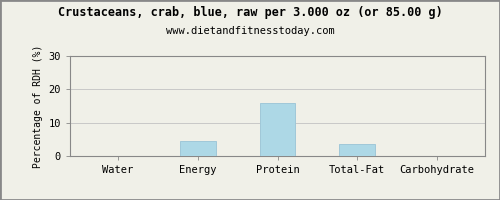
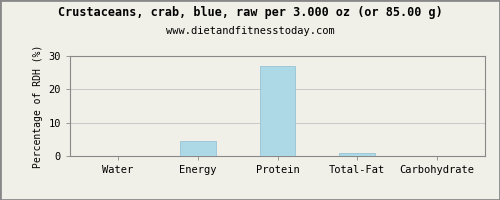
Protein: 16.0 -> 27.0
Total-Fat: 3.5 -> 1.0
